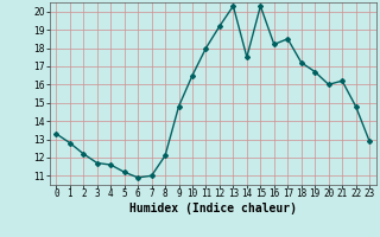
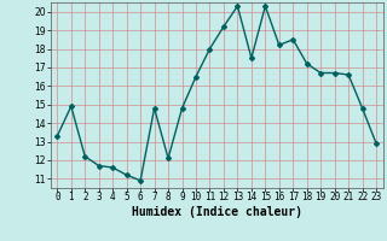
1: 12.8 -> 14.9
7: 11.0 -> 14.8
20: 16.0 -> 16.7
21: 16.2 -> 16.6
